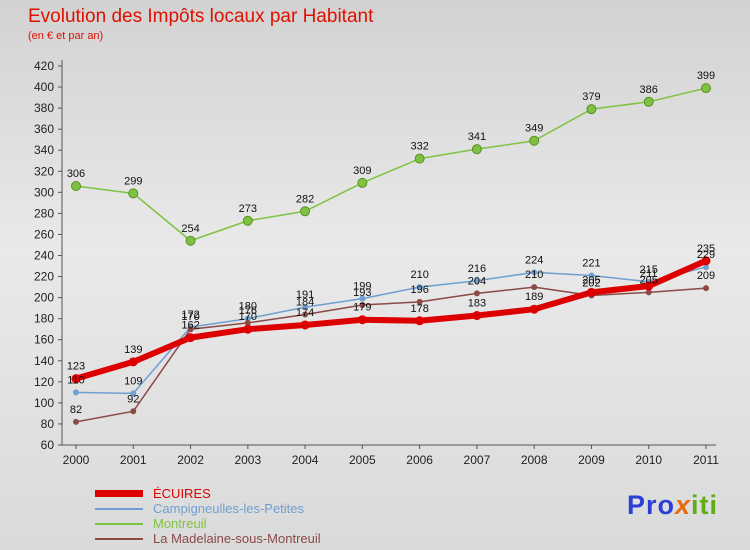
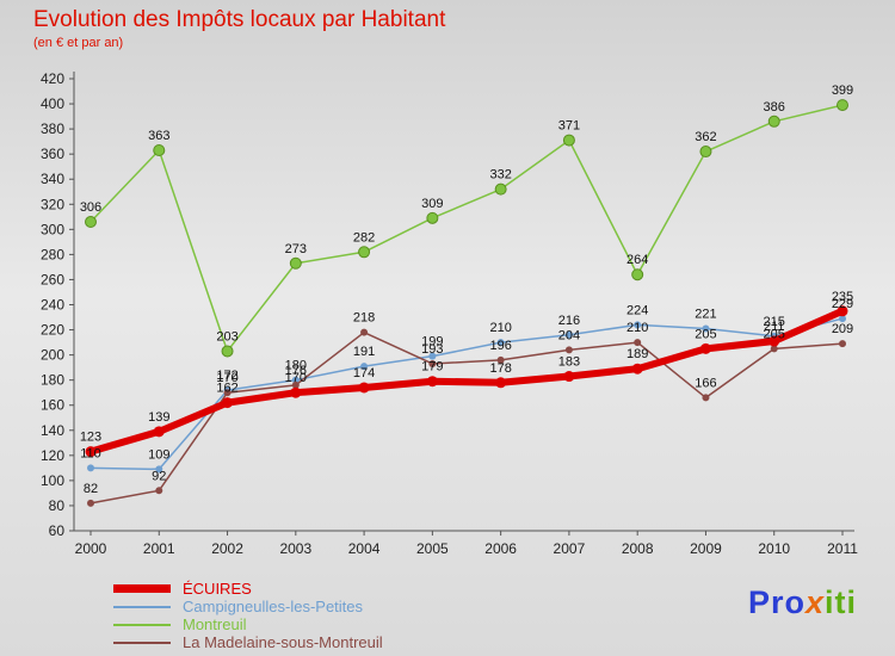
Montreuil/2001: 299 -> 363
Montreuil/2002: 254 -> 203
La Madelaine-sous-Montreuil/2004: 184 -> 218
Montreuil/2007: 341 -> 371
Montreuil/2008: 349 -> 264
Montreuil/2009: 379 -> 362
La Madelaine-sous-Montreuil/2009: 202 -> 166
